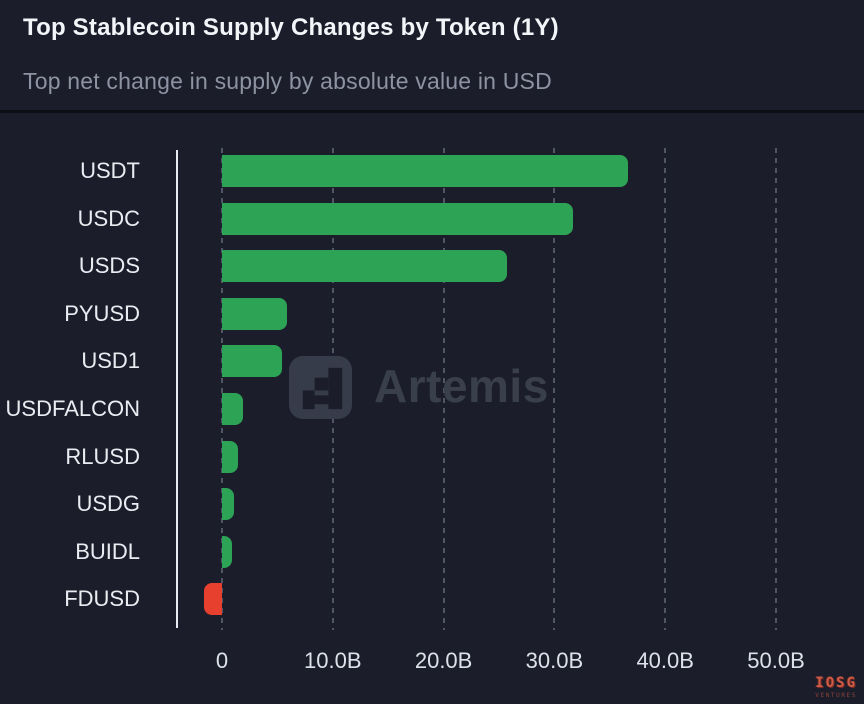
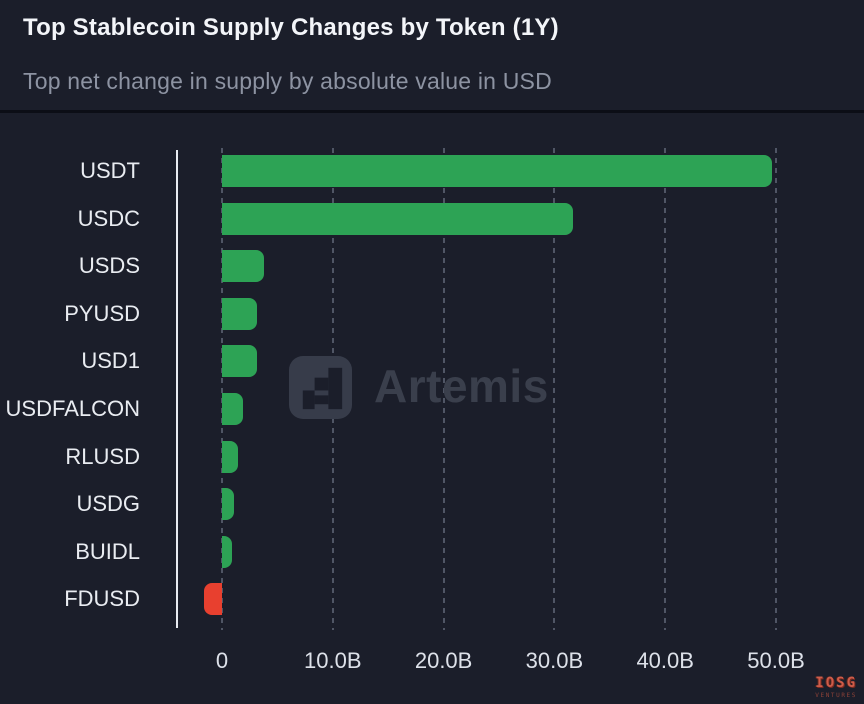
USDT: 36.6B -> 49.6B
USDS: 25.7B -> 3.8B
PYUSD: 5.9B -> 3.2B
USD1: 5.4B -> 3.2B
